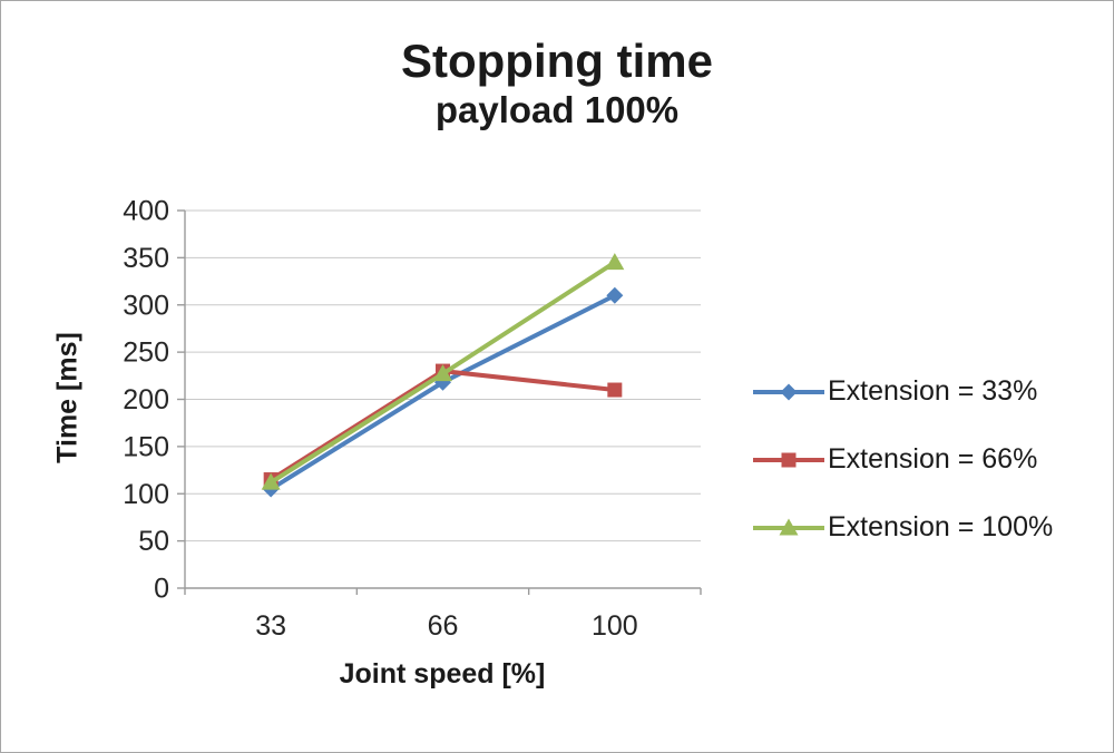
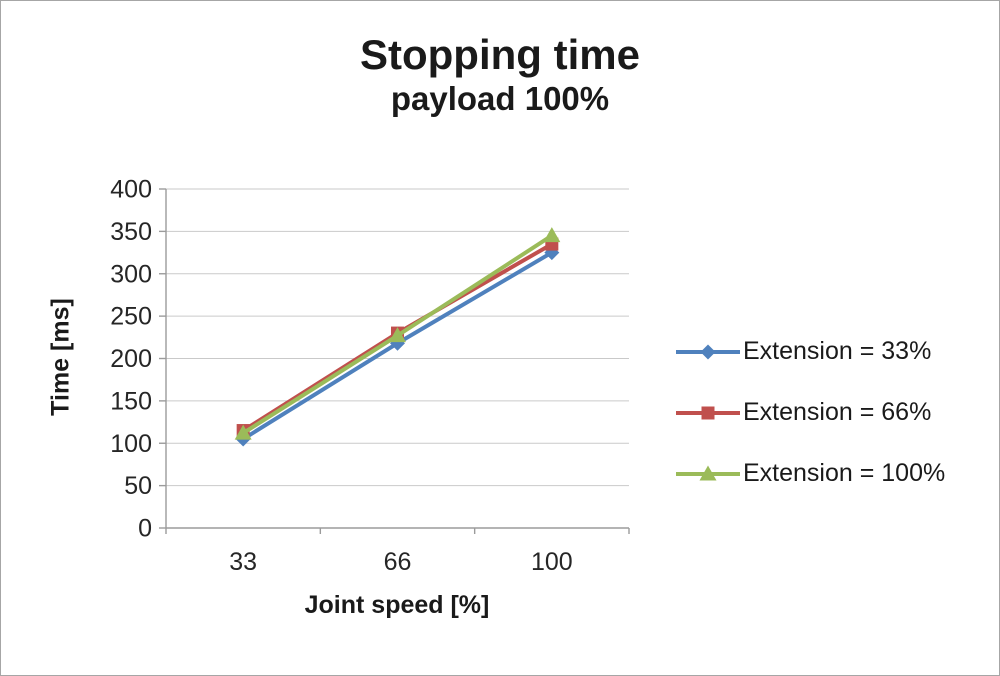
Extension = 33%/100: 310 -> 320
Extension = 66%/100: 210 -> 340
